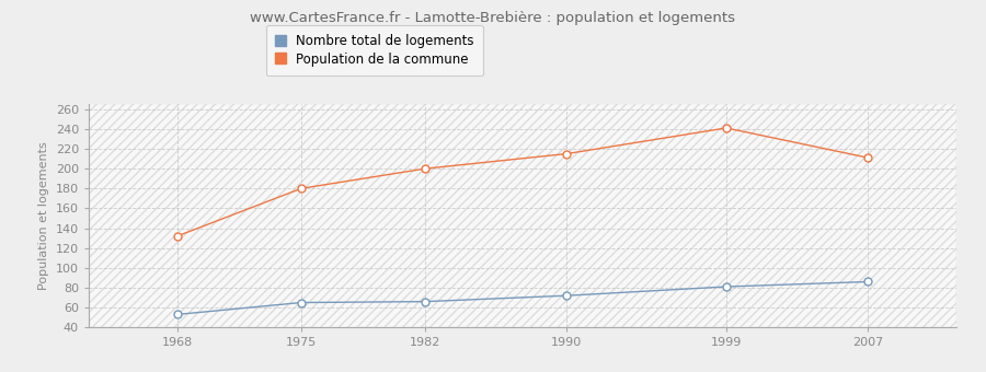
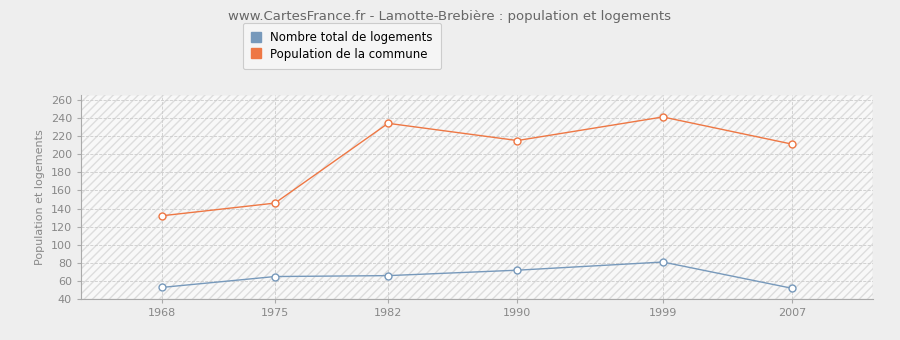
Population de la commune/1975: 180 -> 146
Population de la commune/1982: 200 -> 234
Nombre total de logements/2007: 86 -> 52
